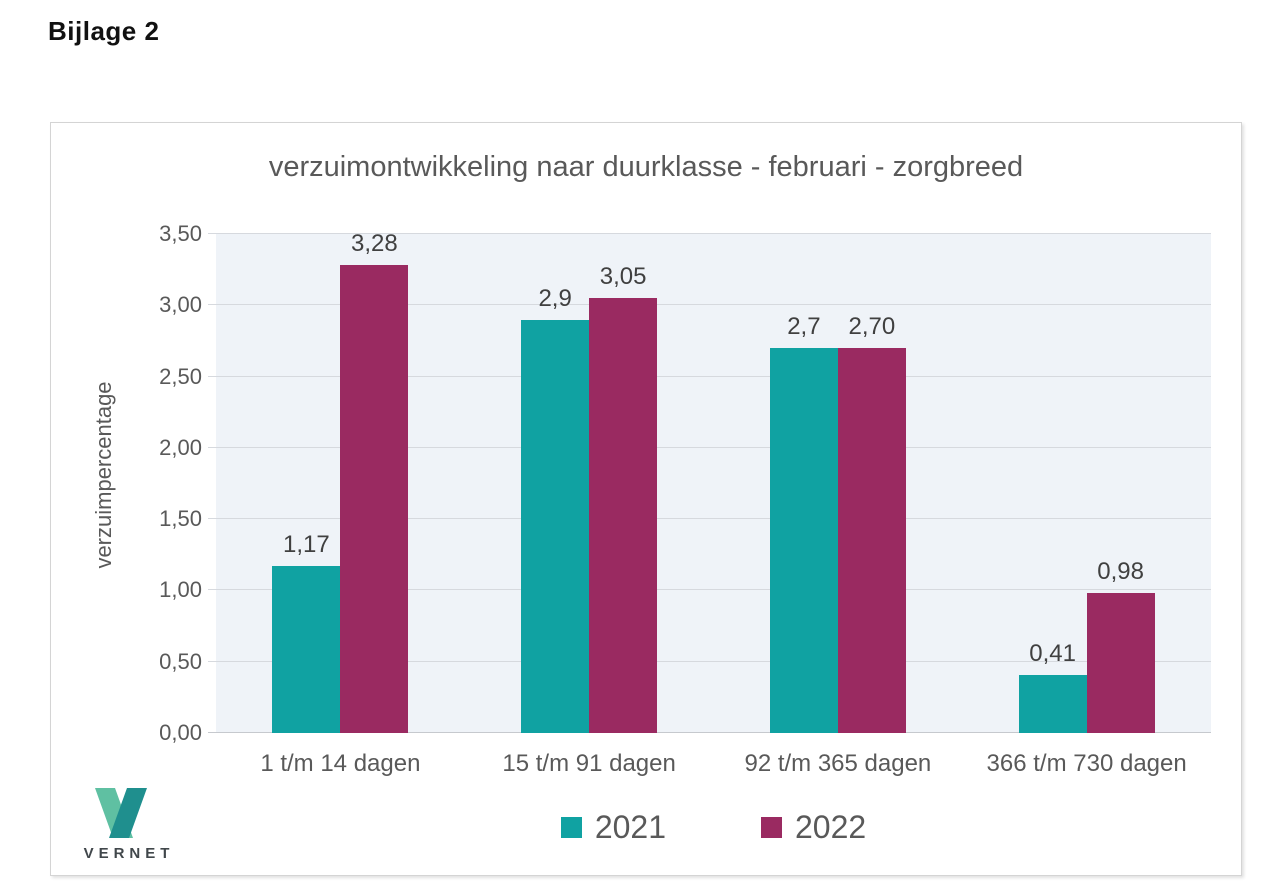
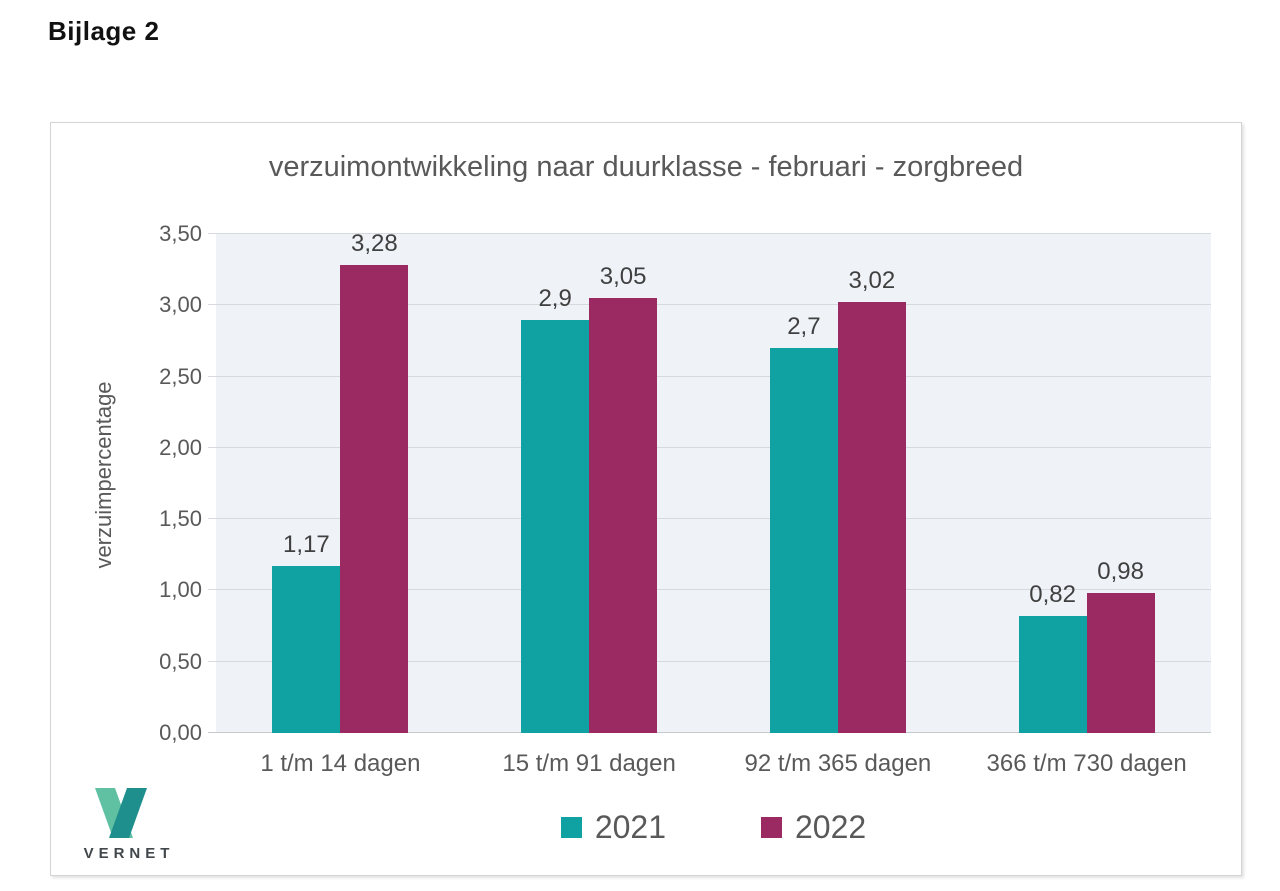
2022/92 t/m 365 dagen: 2,70 -> 3,02
2021/366 t/m 730 dagen: 0,41 -> 0,82
